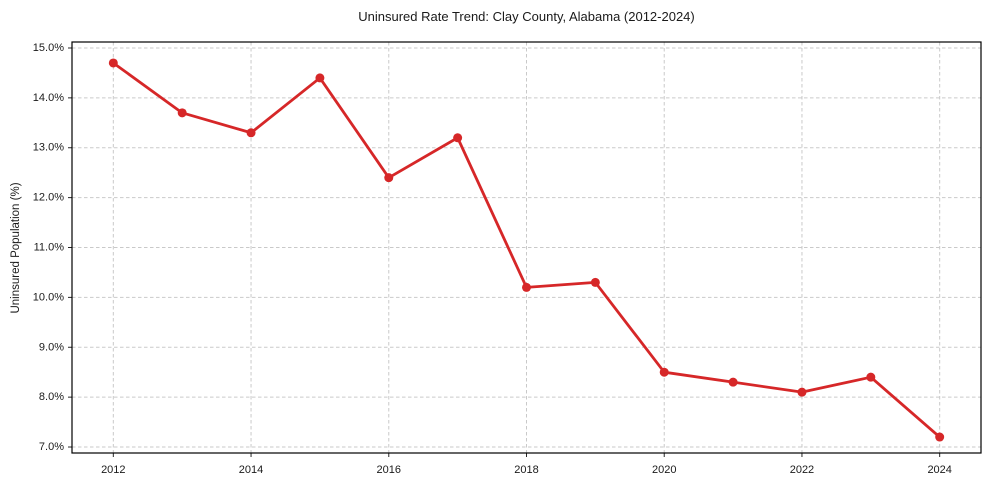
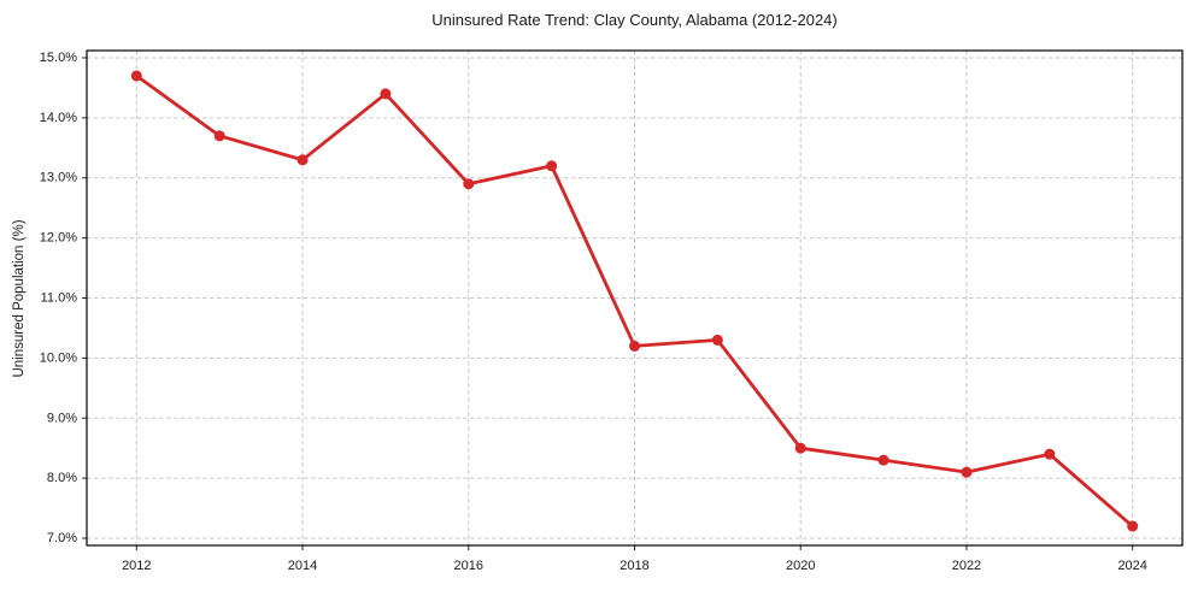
2016: 12.4% -> 12.9%
